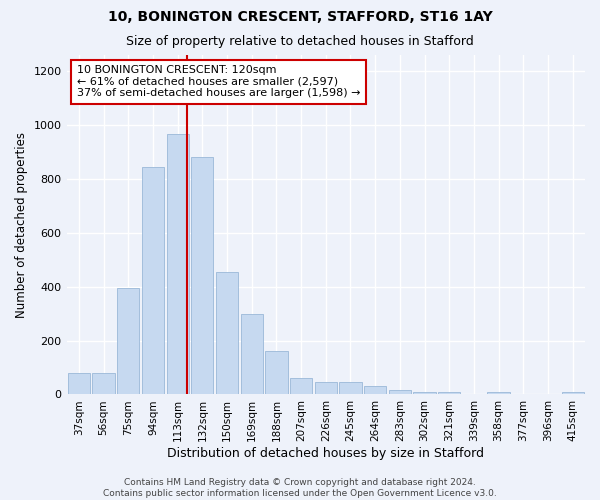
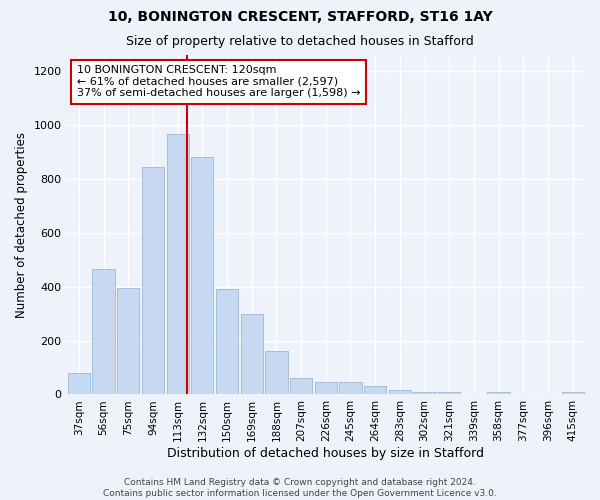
56sqm: 80 -> 465
150sqm: 455 -> 390
